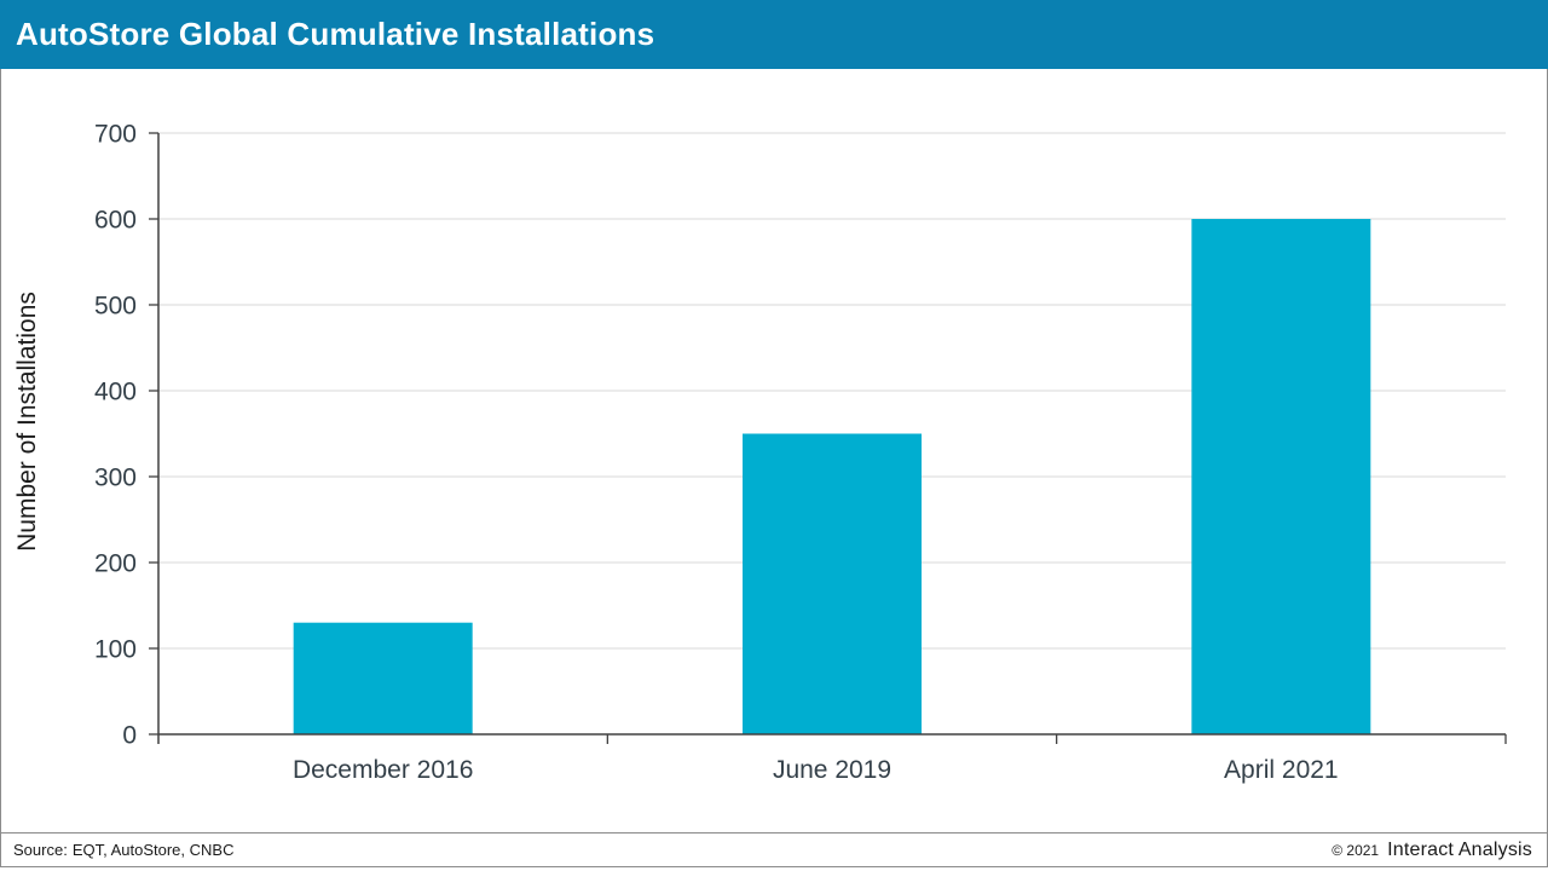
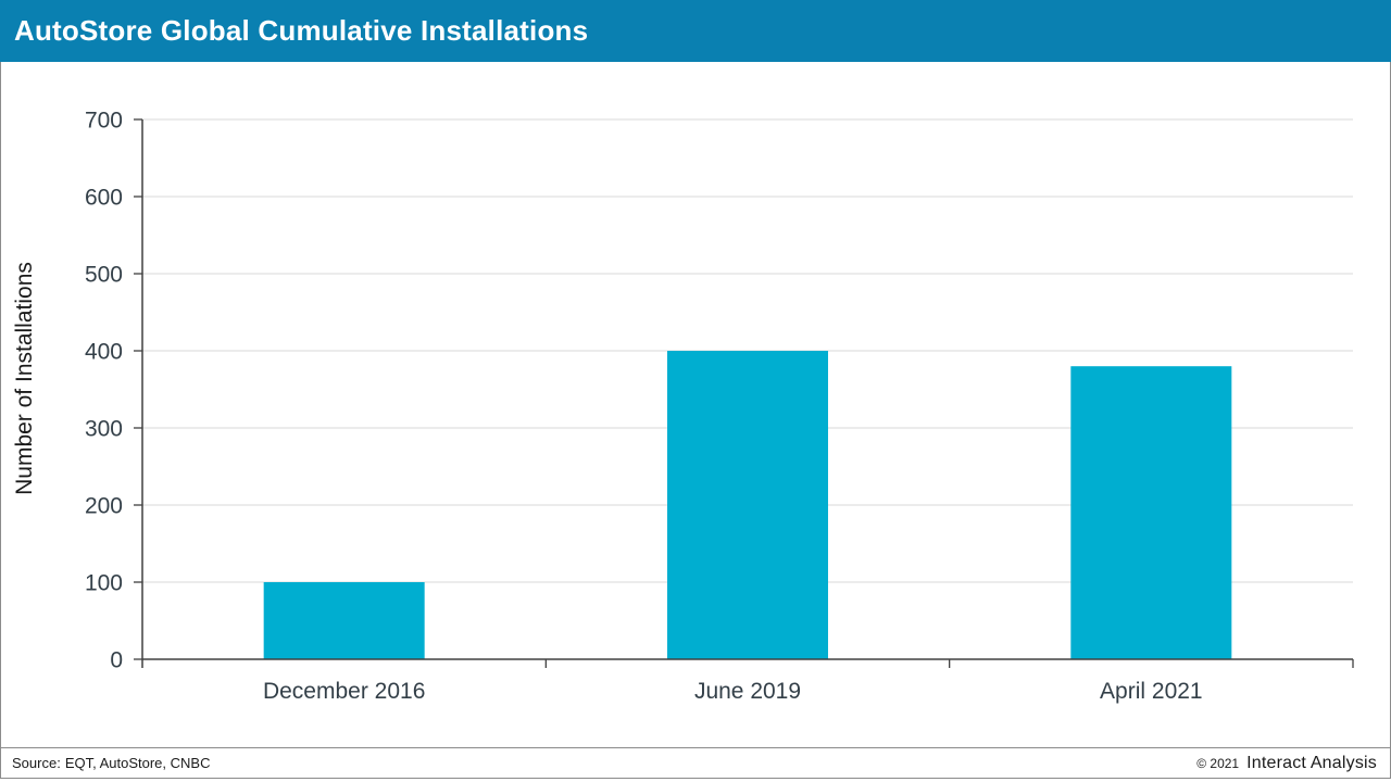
December 2016: 130 -> 100
June 2019: 350 -> 400
April 2021: 600 -> 380
